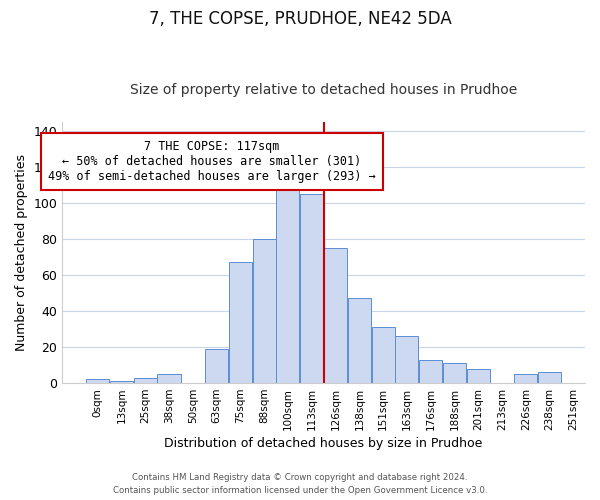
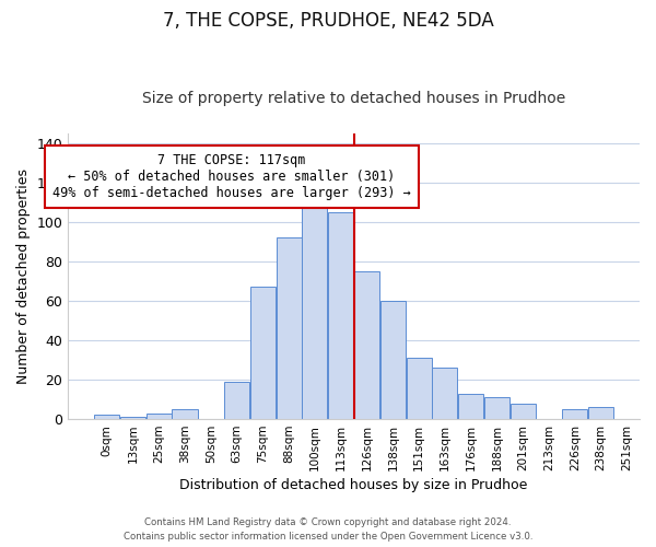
88sqm: 80 -> 92
138sqm: 47 -> 60
